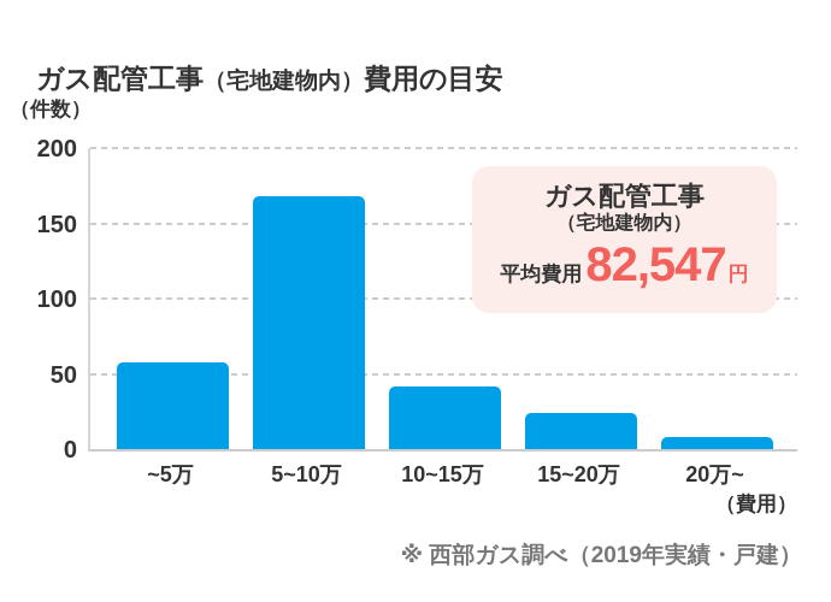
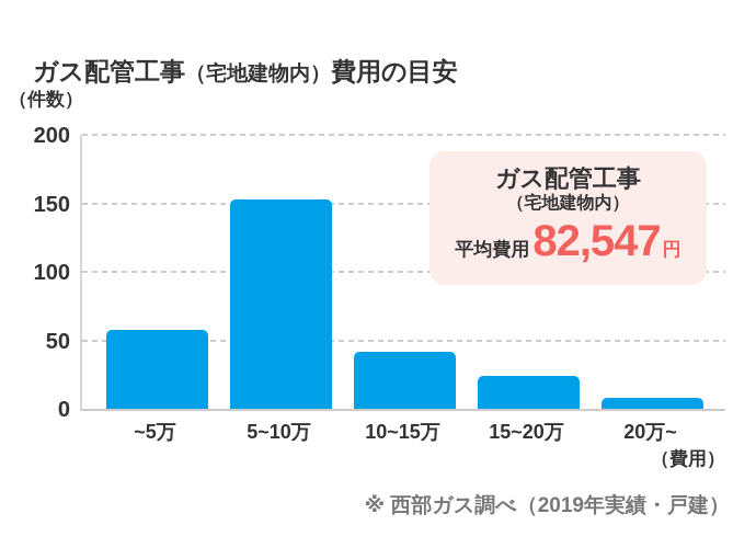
5~10万: 168 -> 153
